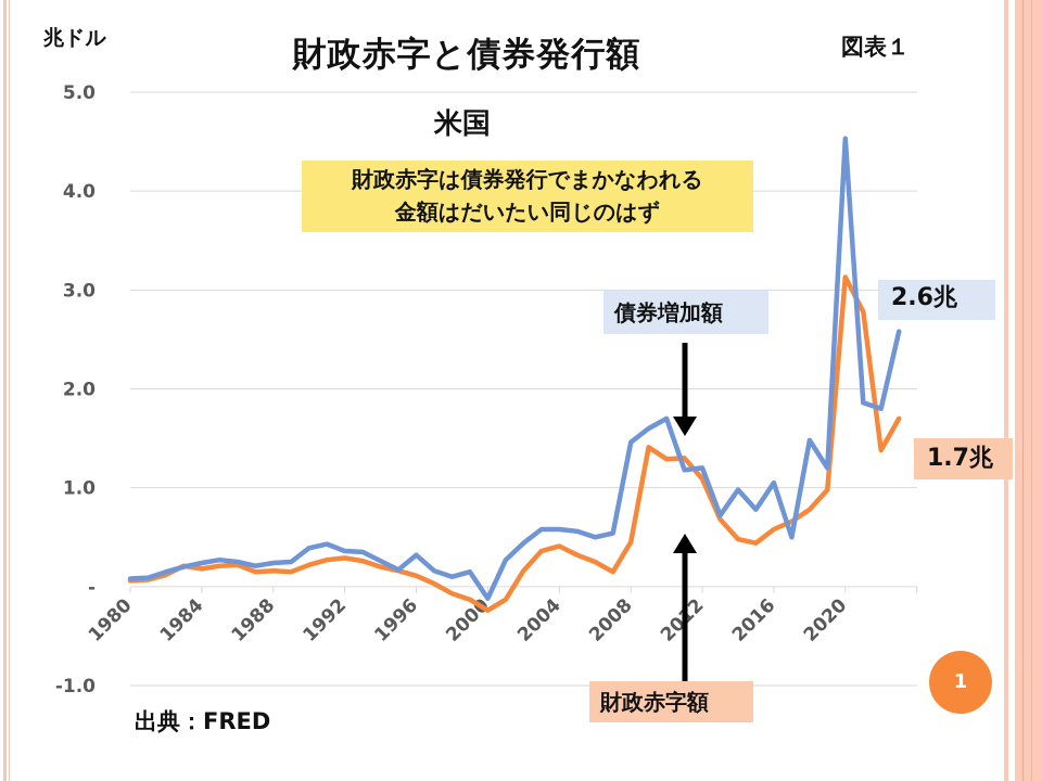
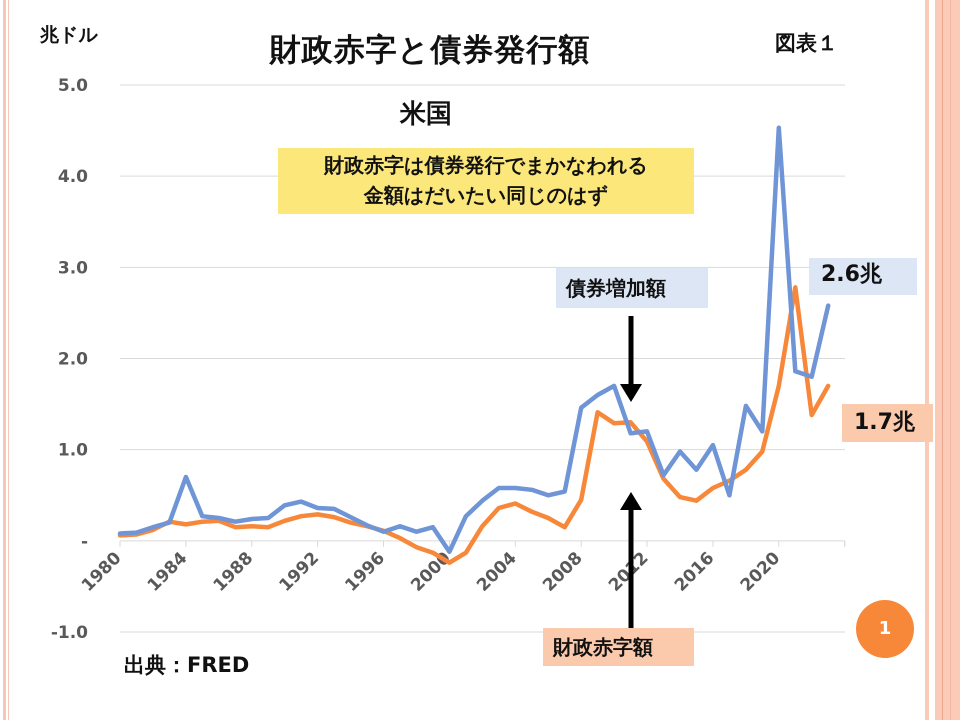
債券増加額/1984: 0.2 -> 0.7
債券増加額/1996: 0.3 -> 0.1
財政赤字額/2020: 3.1 -> 1.7
